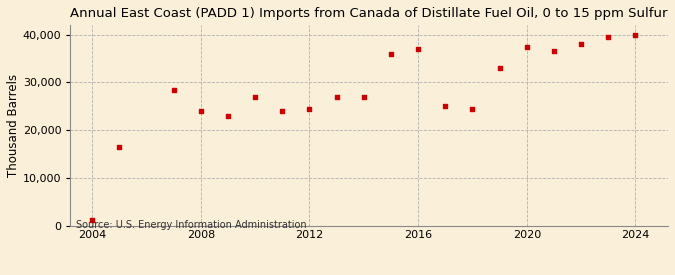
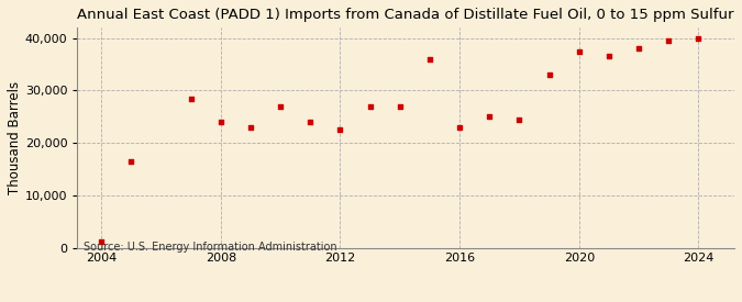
2012: 24,500 -> 22,500
2016: 37,000 -> 23,000
